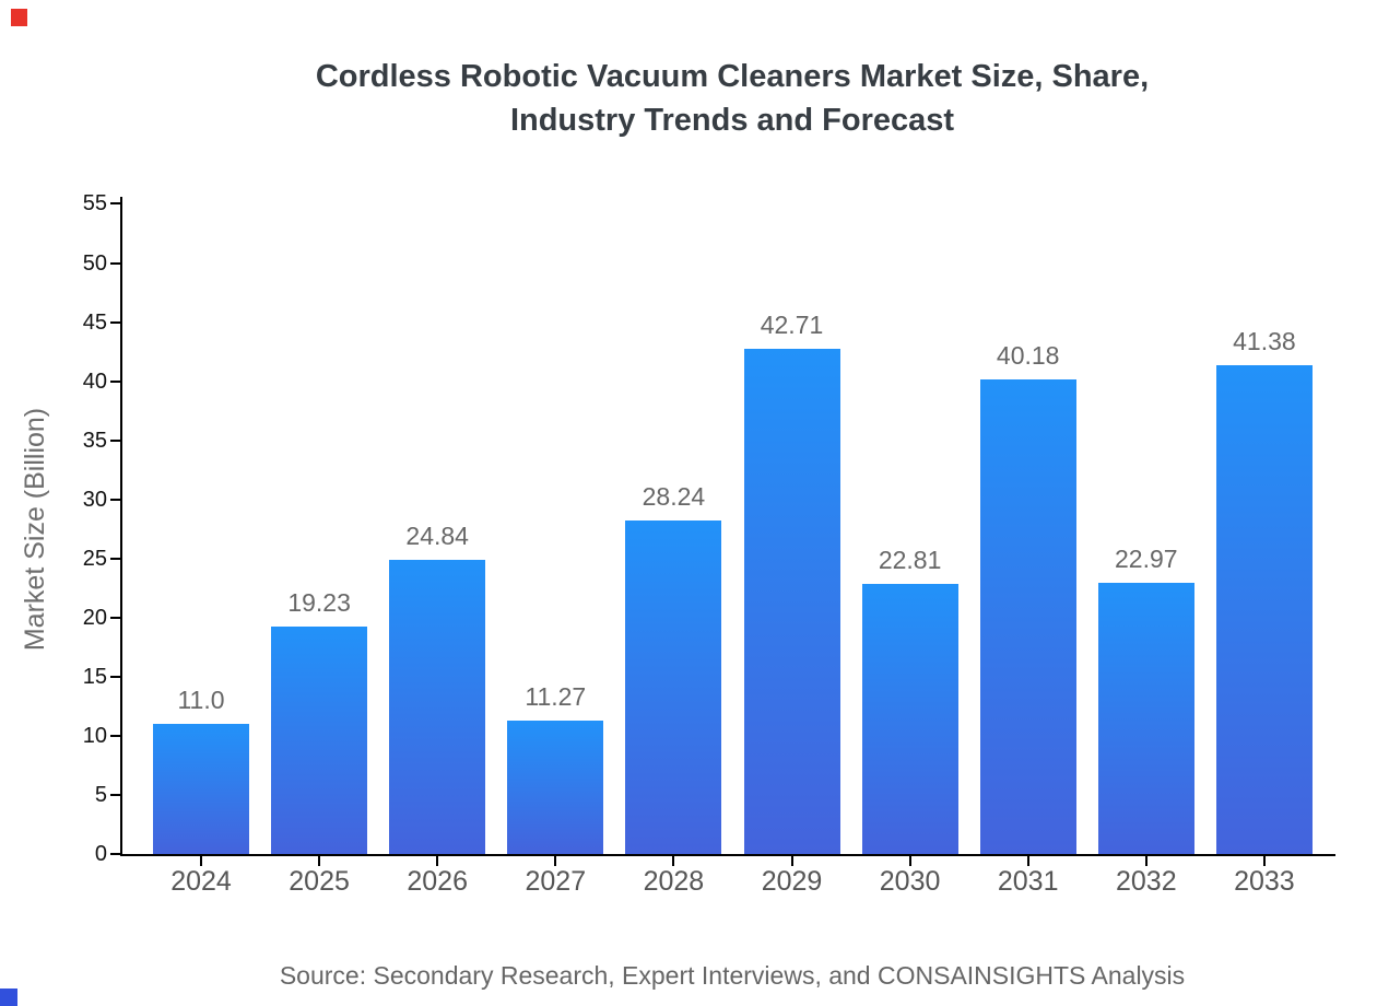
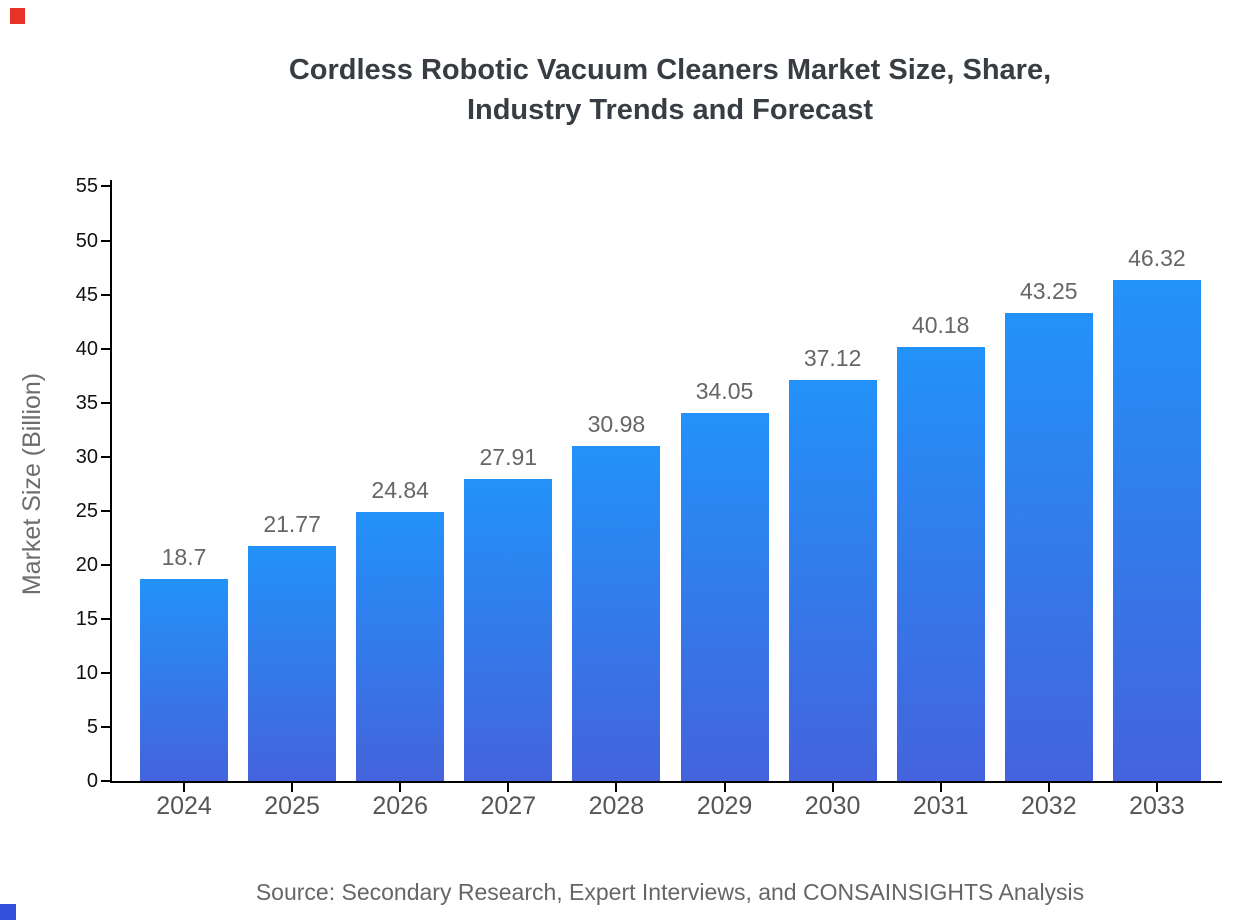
2024: 11.0 -> 18.7
2025: 19.23 -> 21.77
2027: 11.27 -> 27.91
2028: 28.24 -> 30.98
2029: 42.71 -> 34.05
2030: 22.81 -> 37.12
2032: 22.97 -> 43.25
2033: 41.38 -> 46.32
